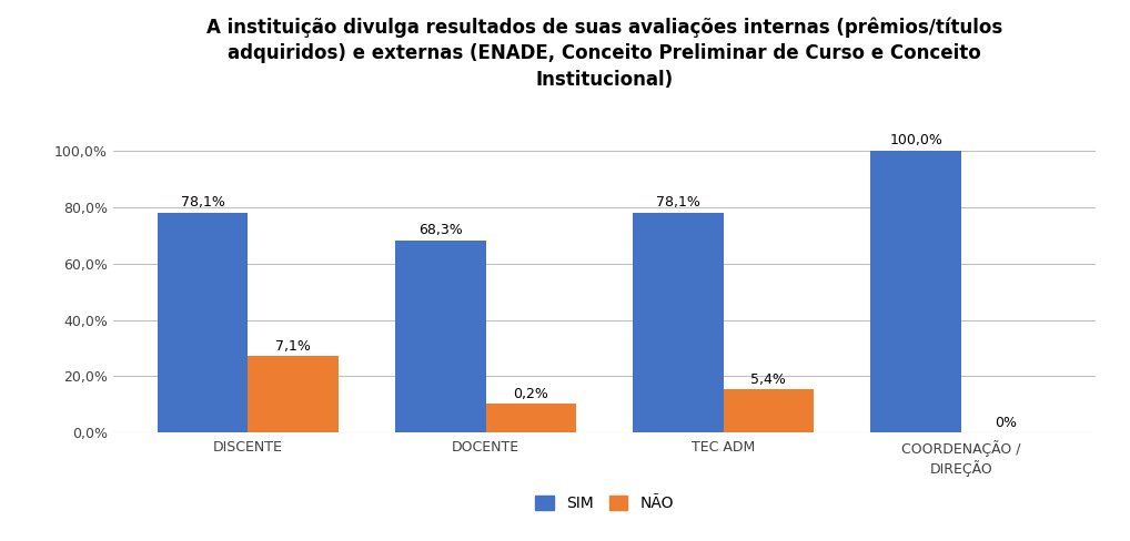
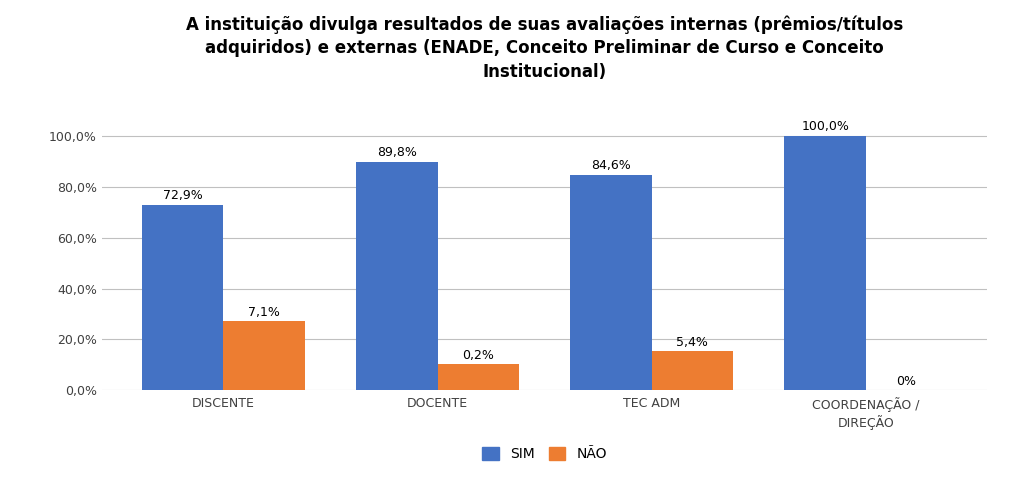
SIM/DISCENTE: 78,1% -> 72,9%
SIM/DOCENTE: 68,3% -> 89,8%
SIM/TEC ADM: 78,1% -> 84,6%
